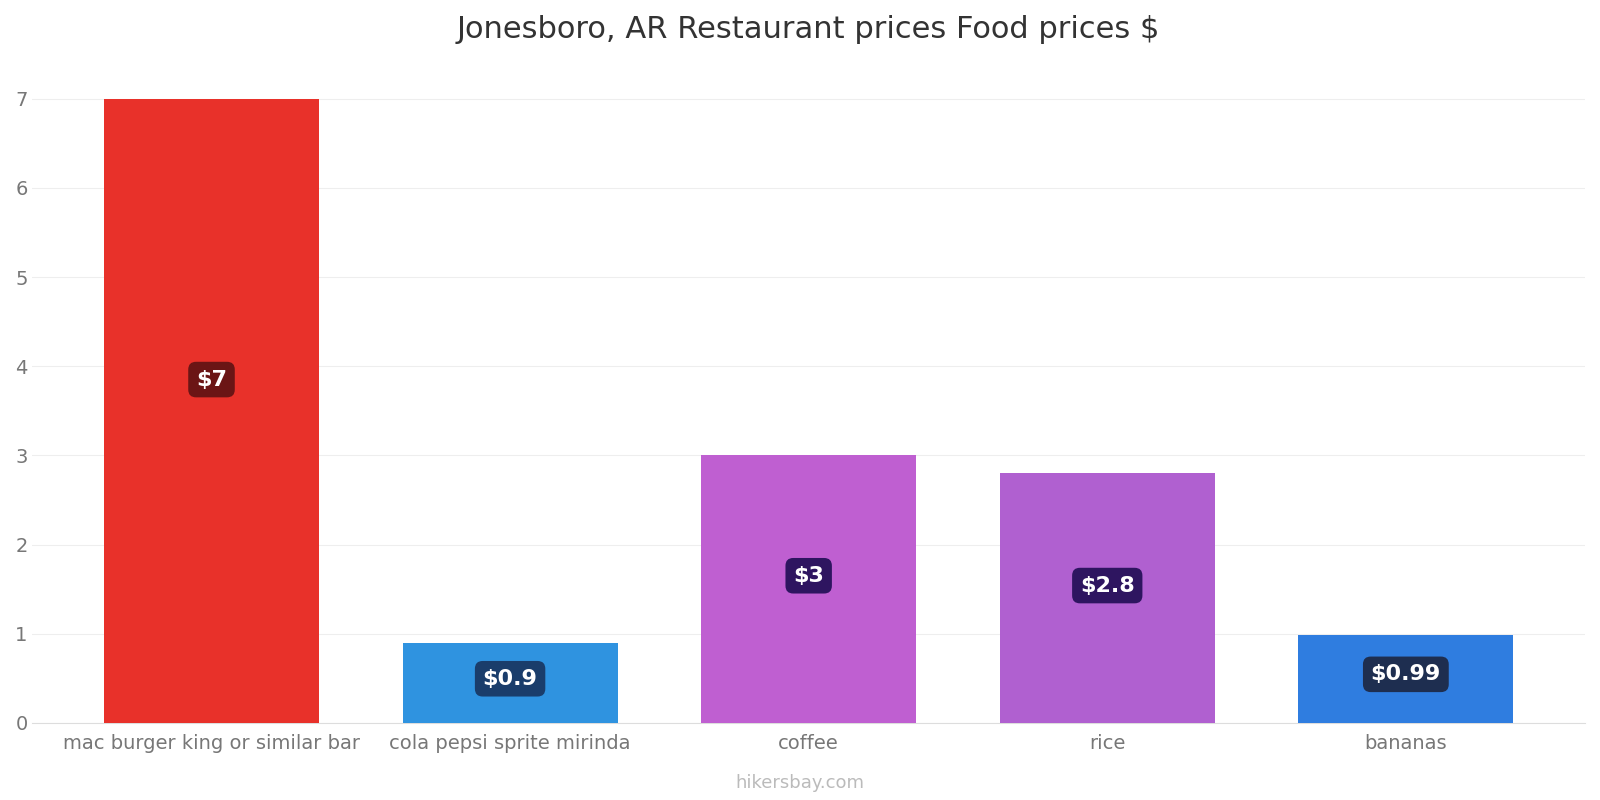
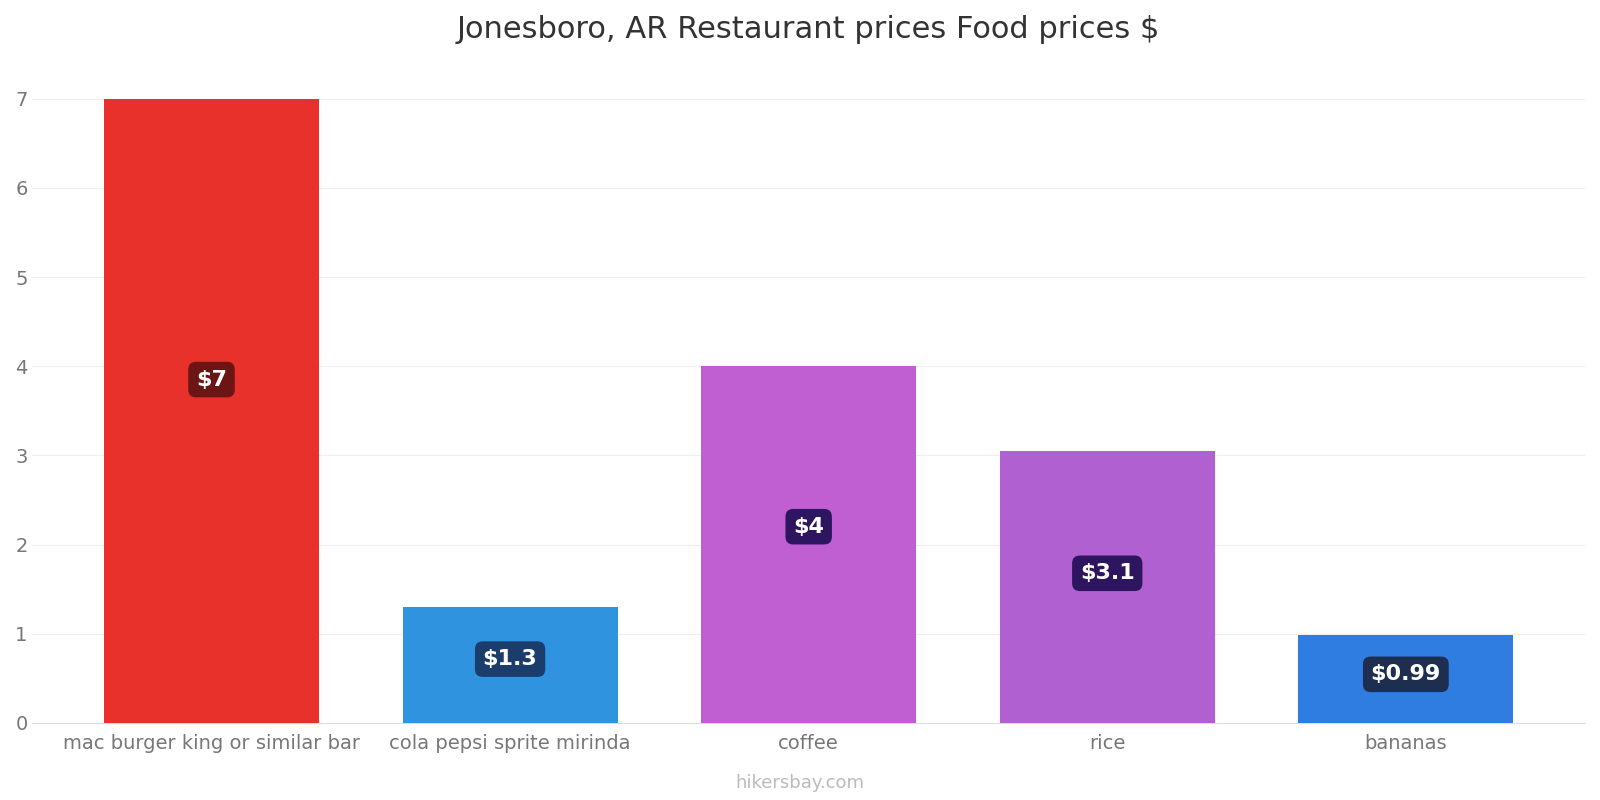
cola pepsi sprite mirinda: $0.9 -> $1.3
coffee: $3 -> $4
rice: $2.8 -> $3.1
